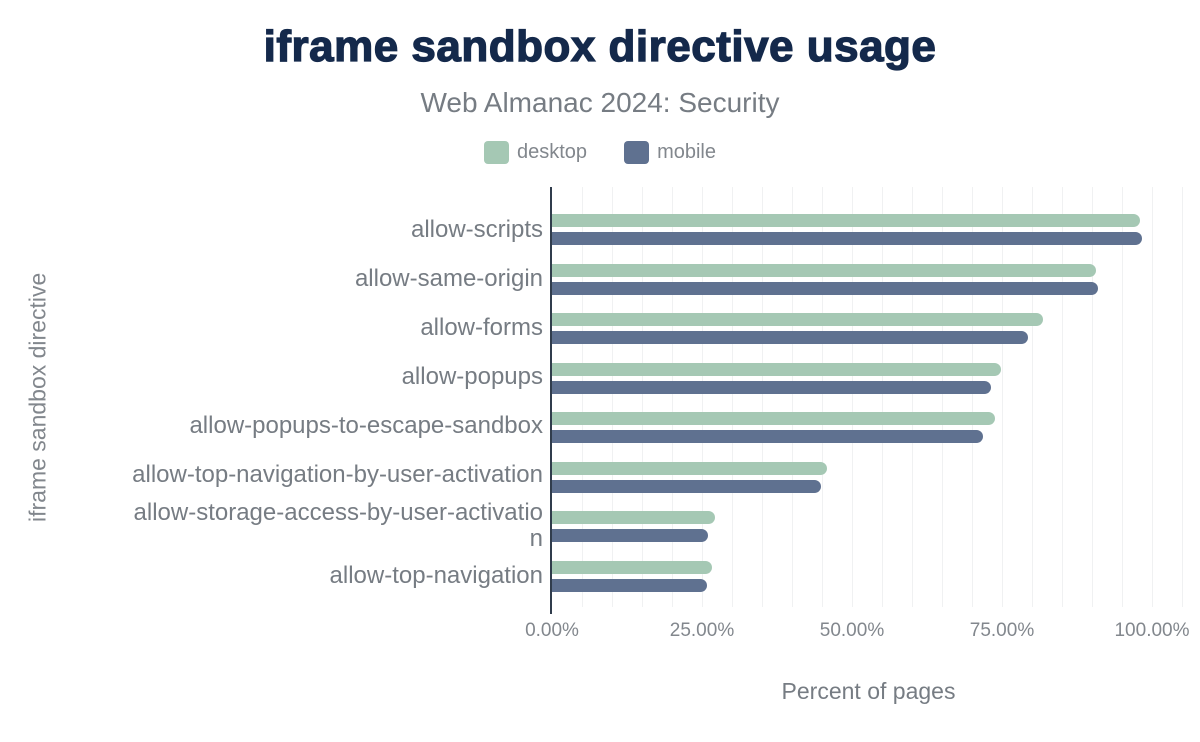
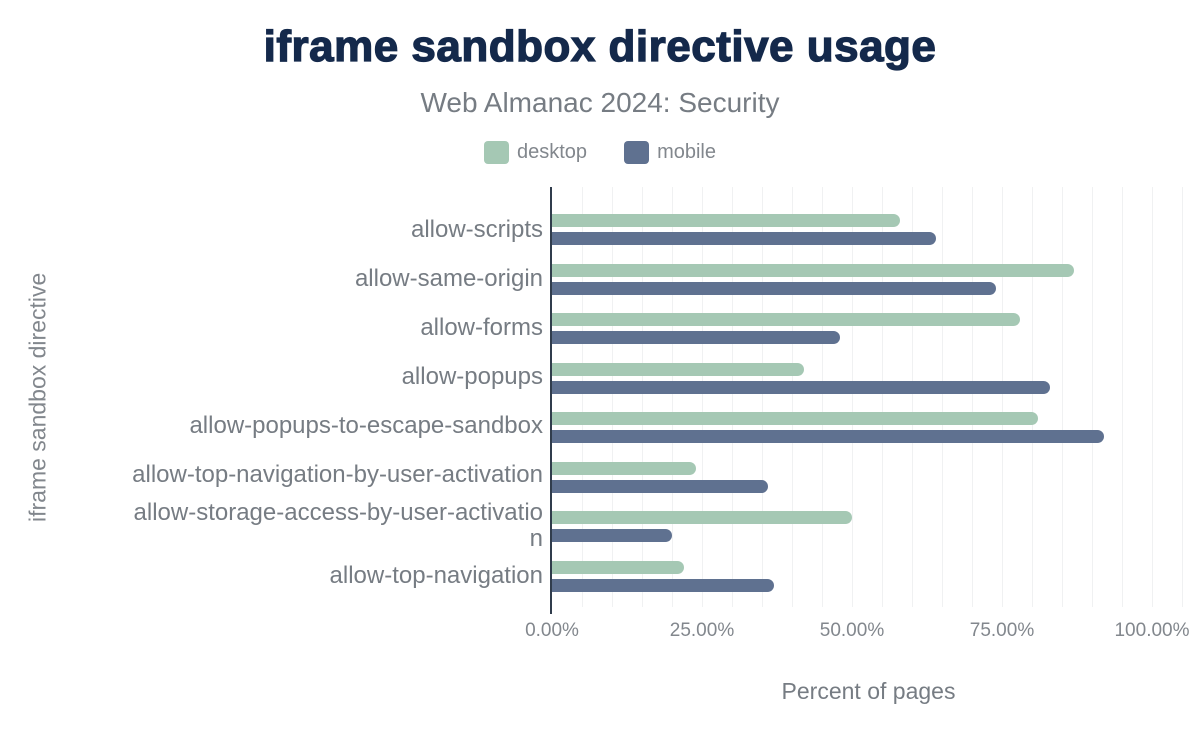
desktop/allow-scripts: 98% -> 58%
mobile/allow-scripts: 98% -> 64%
desktop/allow-same-origin: 91% -> 87%
mobile/allow-same-origin: 91% -> 74%
desktop/allow-forms: 82% -> 78%
mobile/allow-forms: 79% -> 48%
desktop/allow-popups: 75% -> 42%
mobile/allow-popups: 73% -> 83%
desktop/allow-popups-to-escape-sandbox: 74% -> 81%
mobile/allow-popups-to-escape-sandbox: 72% -> 92%
desktop/allow-top-navigation-by-user-activation: 46% -> 24%
mobile/allow-top-navigation-by-user-activation: 45% -> 36%
desktop/allow-storage-access-by-user-activation: 27% -> 50%
mobile/allow-storage-access-by-user-activation: 26% -> 20%
desktop/allow-top-navigation: 27% -> 22%
mobile/allow-top-navigation: 26% -> 37%
